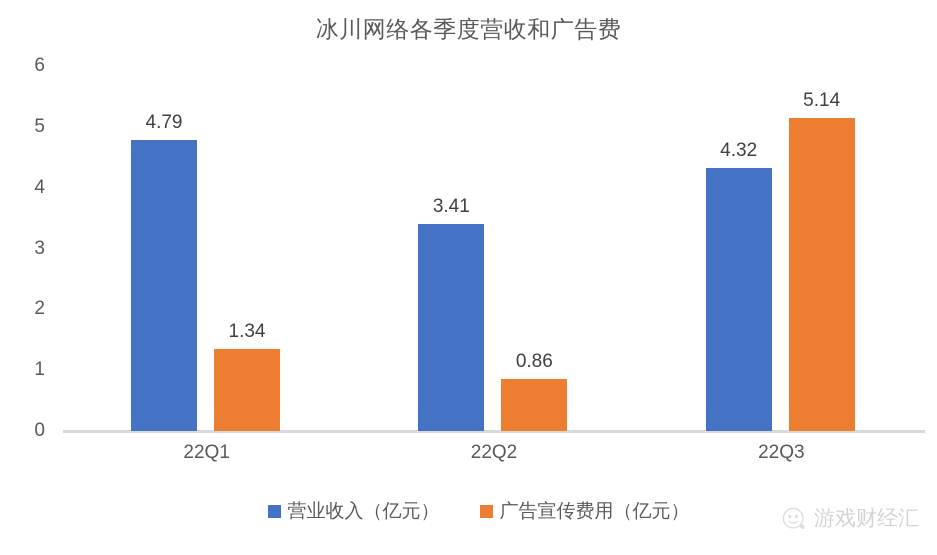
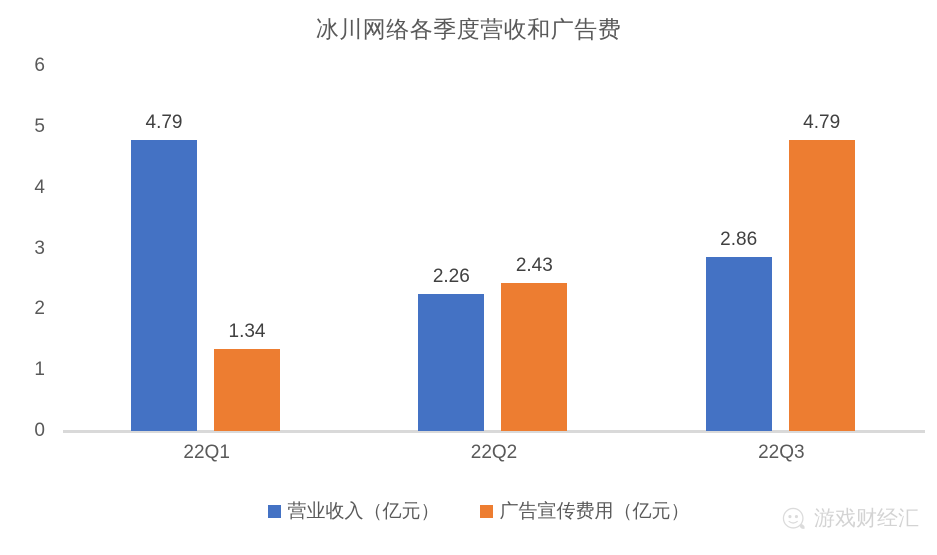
营业收入（亿元）/22Q2: 3.41 -> 2.26
广告宣传费用（亿元）/22Q2: 0.86 -> 2.43
营业收入（亿元）/22Q3: 4.32 -> 2.86
广告宣传费用（亿元）/22Q3: 5.14 -> 4.79
